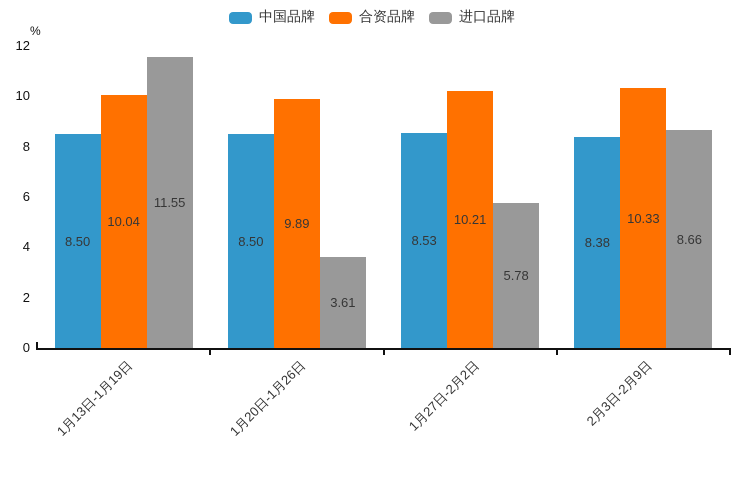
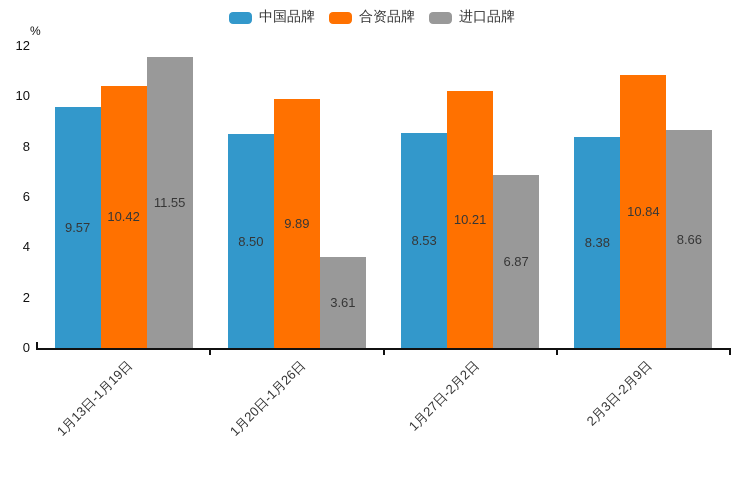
中国品牌/1月13日-1月19日: 8.50 -> 9.57
合资品牌/1月13日-1月19日: 10.04 -> 10.42
进口品牌/1月27日-2月2日: 5.78 -> 6.87
合资品牌/2月3日-2月9日: 10.33 -> 10.84
